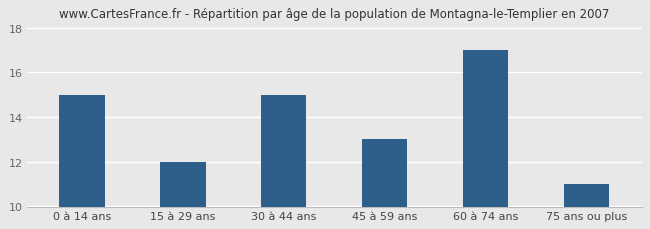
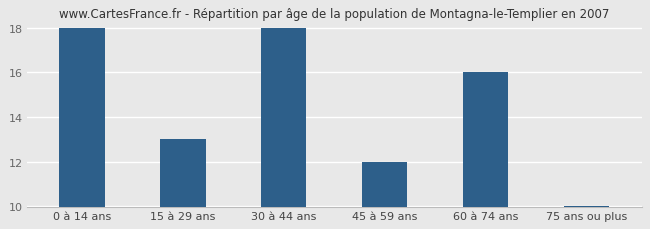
0 à 14 ans: 15 -> 18
15 à 29 ans: 12 -> 13
30 à 44 ans: 15 -> 18
45 à 59 ans: 13 -> 12
60 à 74 ans: 17 -> 16
75 ans ou plus: 11 -> 10
